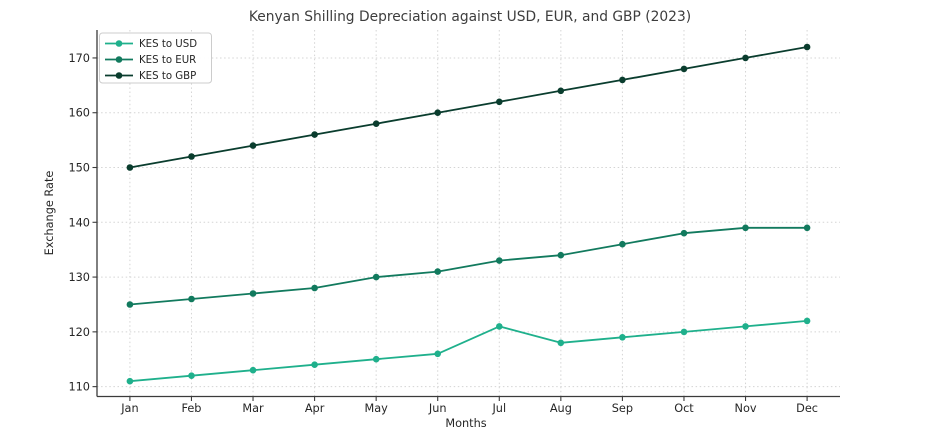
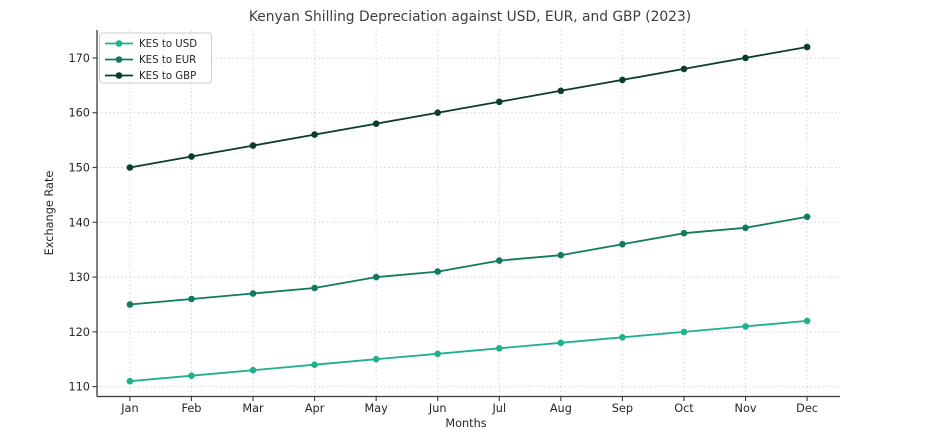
KES to USD/Jul: 121 -> 117
KES to EUR/Dec: 139 -> 141
